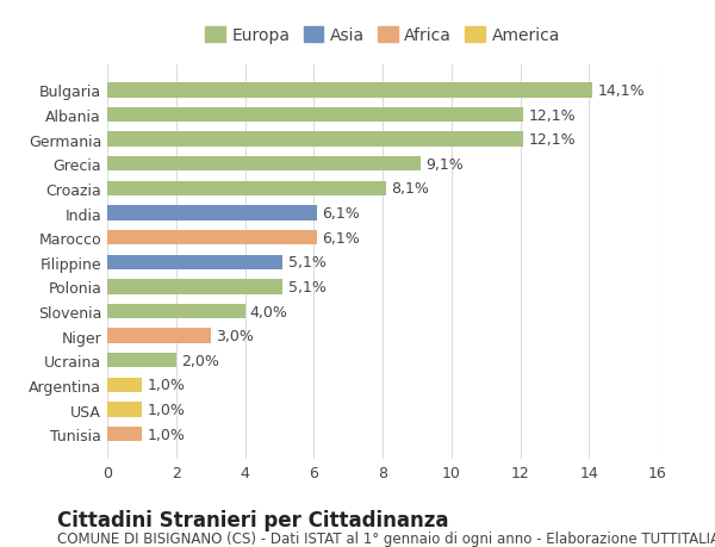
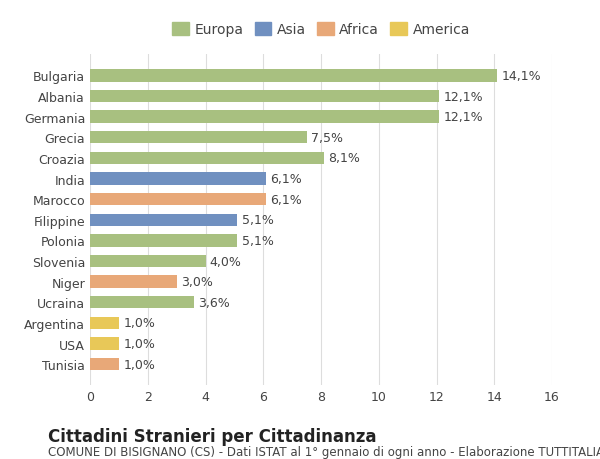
Grecia: 9,1% -> 7,5%
Ucraina: 2,0% -> 3,6%
